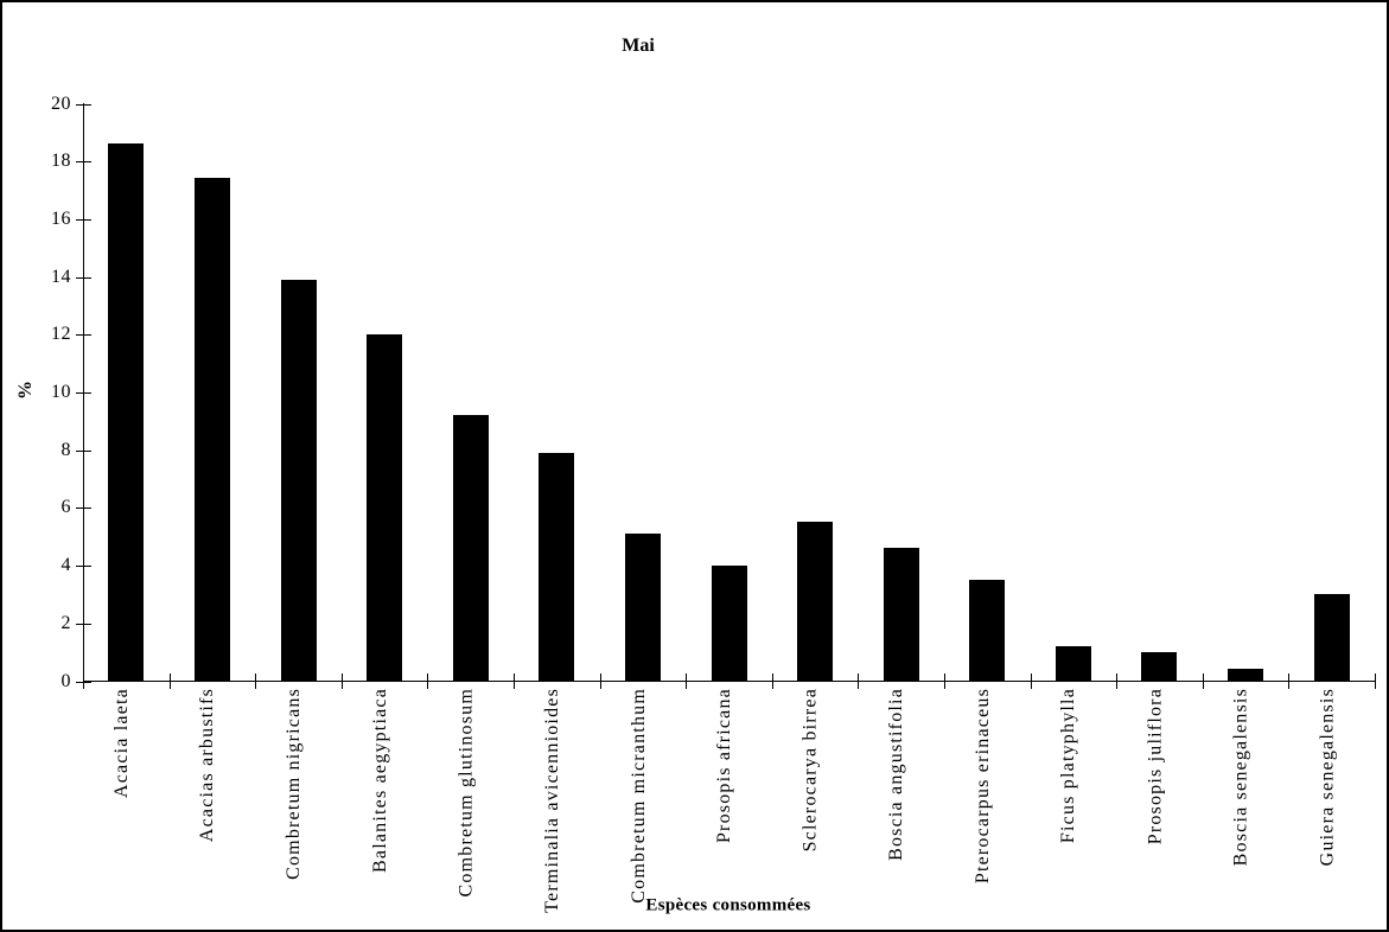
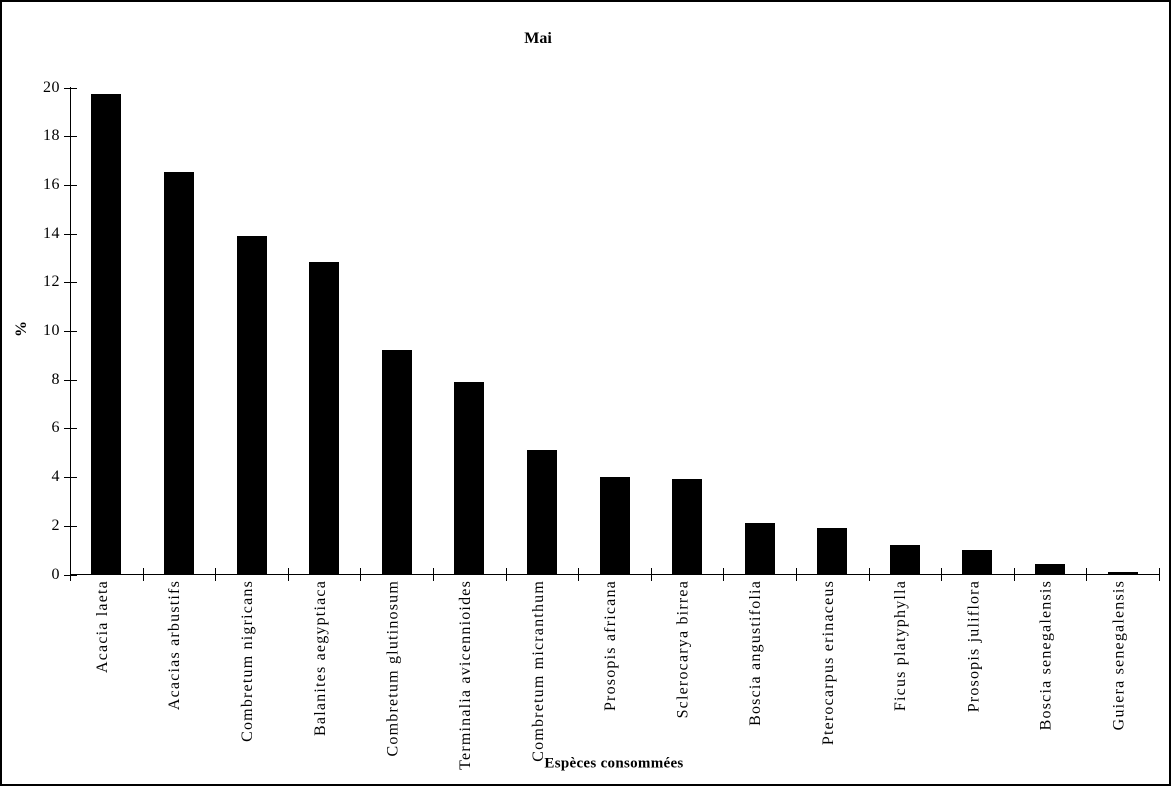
Acacia laeta: 18.6 -> 19.7
Acacias arbustifs: 17.4 -> 16.5
Balanites aegyptiaca: 12.0 -> 12.8
Sclerocarya birrea: 5.5 -> 3.9
Boscia angustifolia: 4.6 -> 2.1
Pterocarpus erinaceus: 3.5 -> 1.9
Guiera senegalensis: 3.0 -> 0.1
